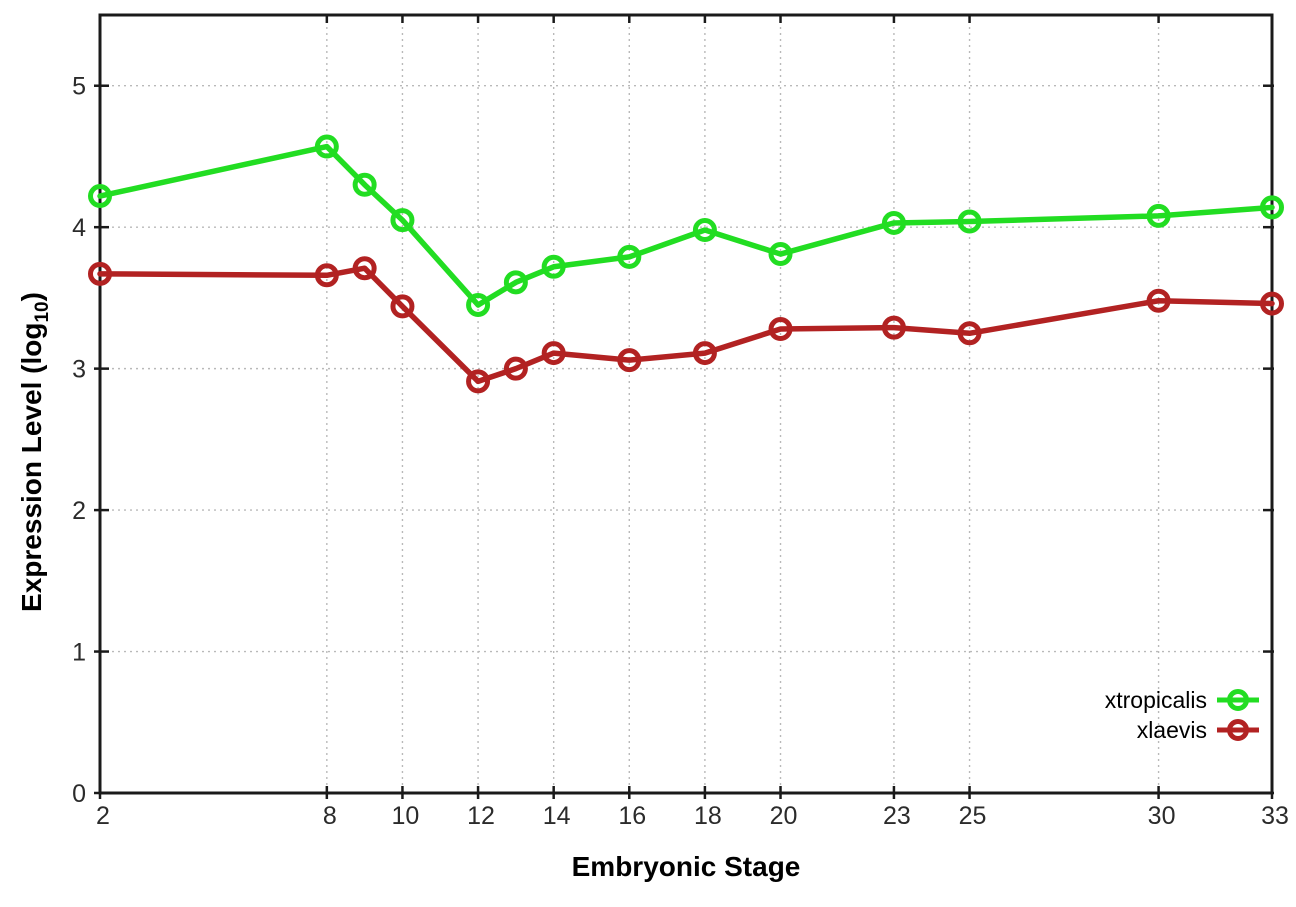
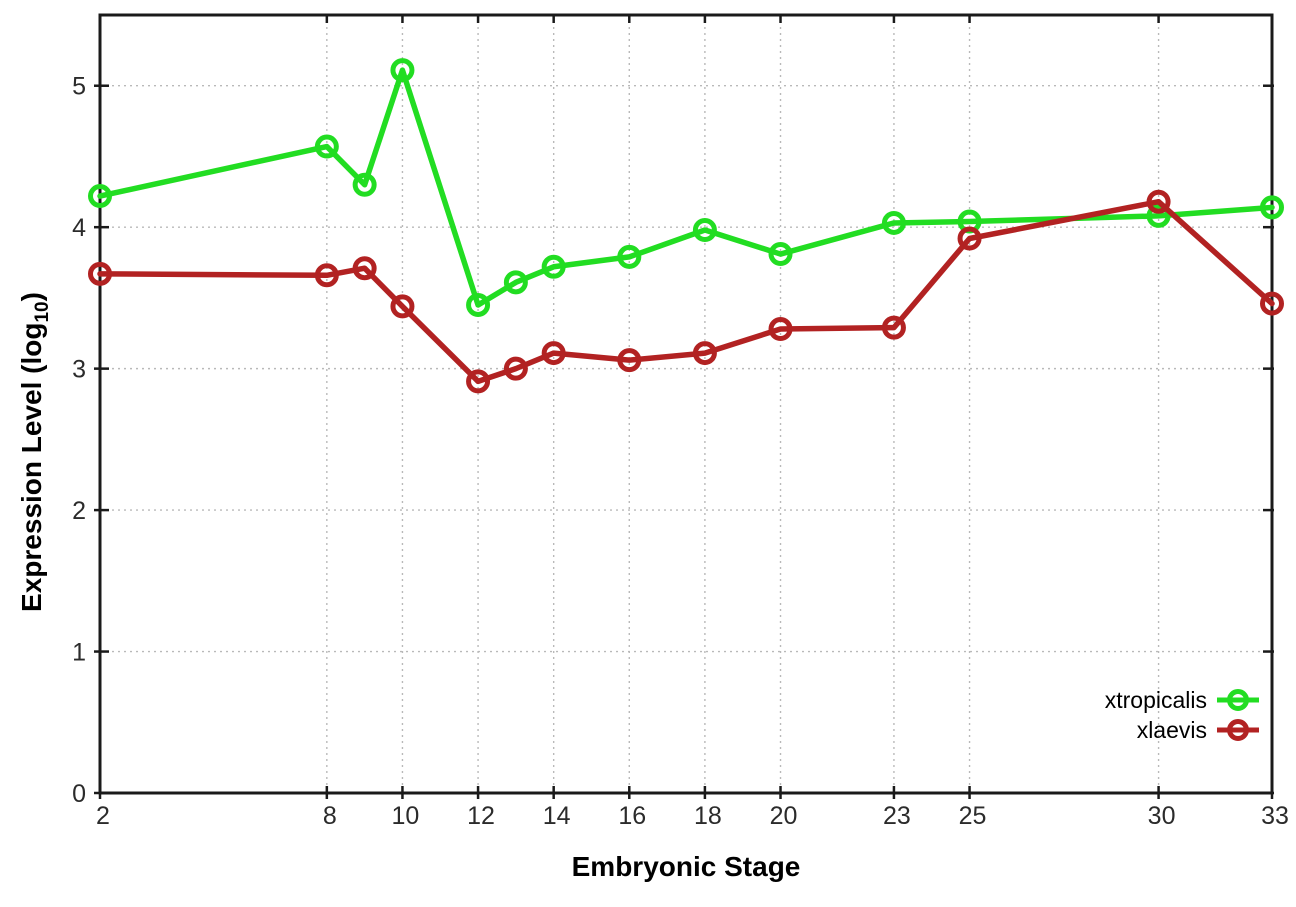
xtropicalis/10: 4.05 -> 5.11
xlaevis/25: 3.25 -> 3.92
xlaevis/30: 3.48 -> 4.18
